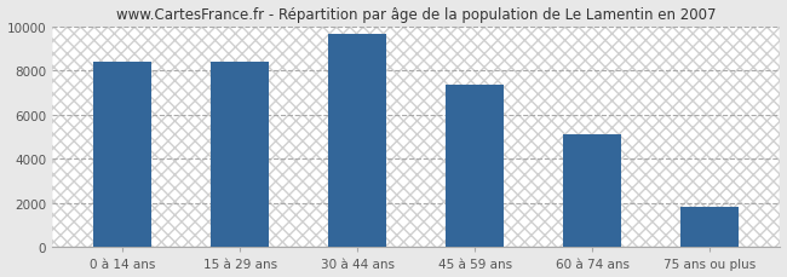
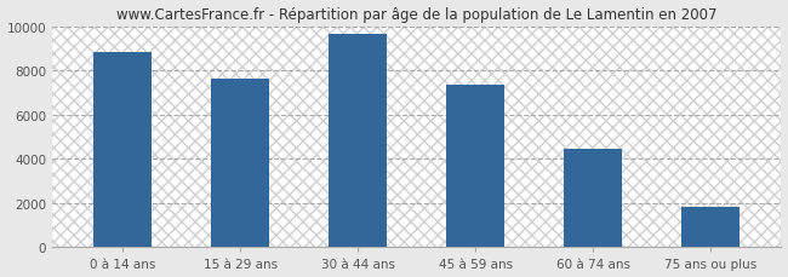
0 à 14 ans: 8400 -> 8800
15 à 29 ans: 8400 -> 7600
60 à 74 ans: 5100 -> 4400
